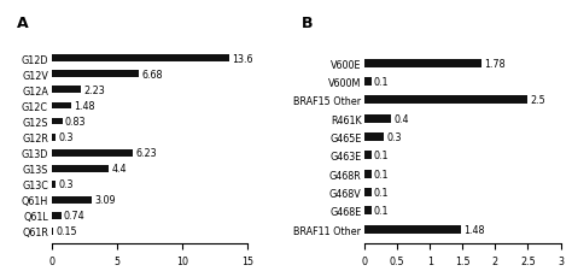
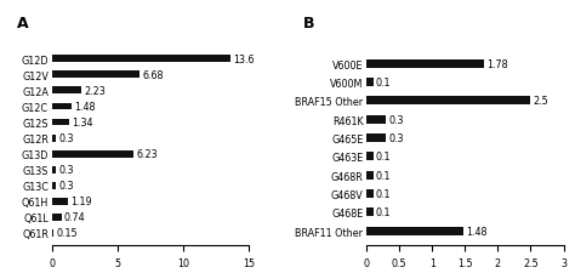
G12S: 0.83 -> 1.34
G13S: 4.4 -> 0.3
Q61H: 3.09 -> 1.19
R461K: 0.4 -> 0.3
